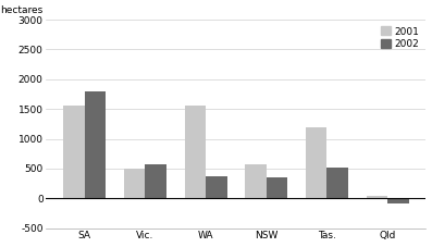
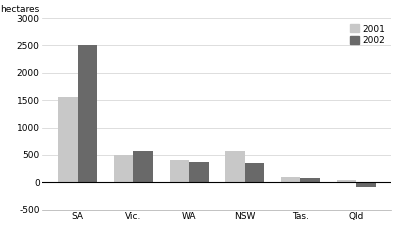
2002/SA: 1800 -> 2500
2001/WA: 1560 -> 400
2001/Tas.: 1200 -> 100
2002/Tas.: 520 -> 80
